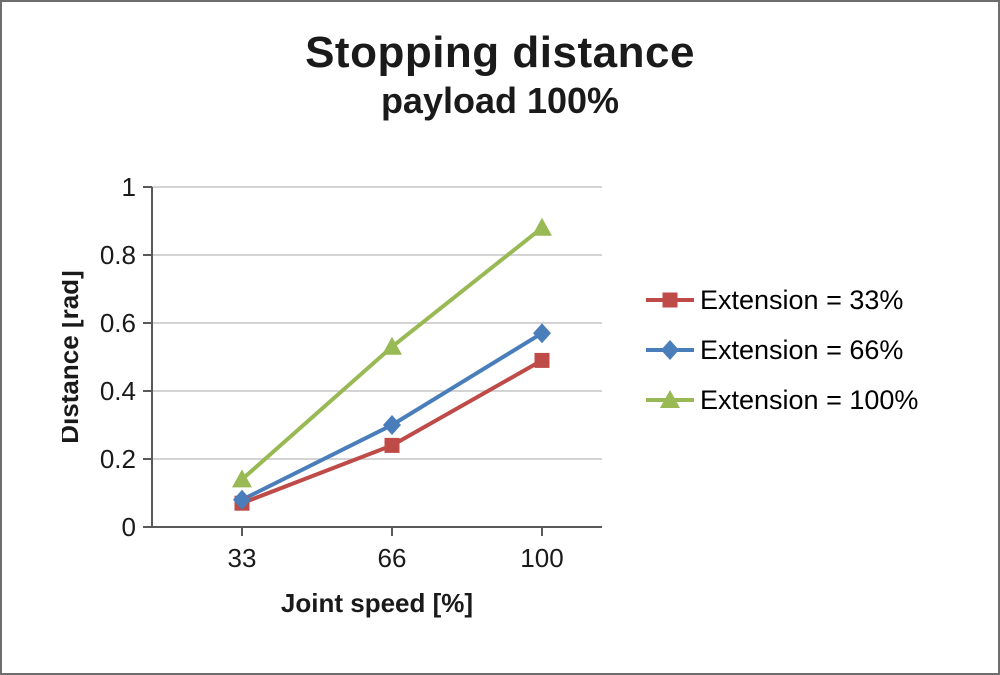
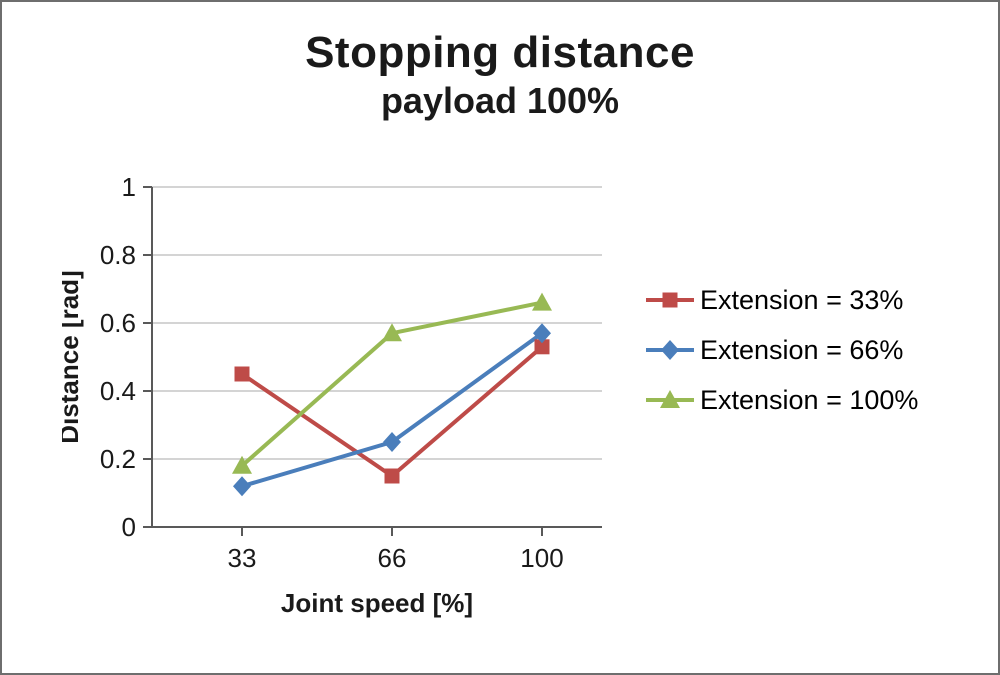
Extension = 33%/33: 0.07 -> 0.45
Extension = 66%/33: 0.08 -> 0.12
Extension = 100%/33: 0.14 -> 0.18
Extension = 33%/66: 0.24 -> 0.15
Extension = 66%/66: 0.30 -> 0.25
Extension = 100%/66: 0.53 -> 0.57
Extension = 33%/100: 0.49 -> 0.53
Extension = 100%/100: 0.88 -> 0.66
